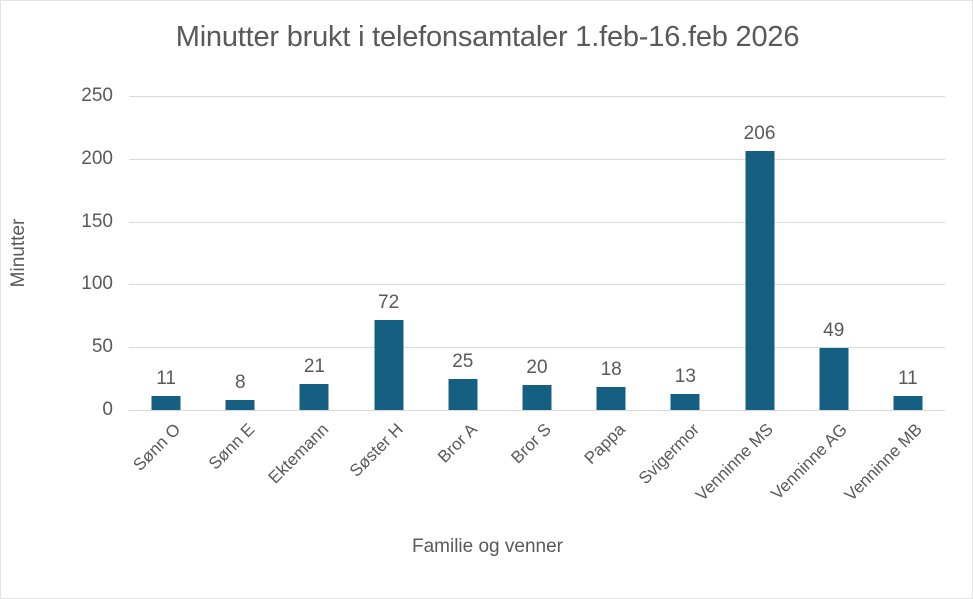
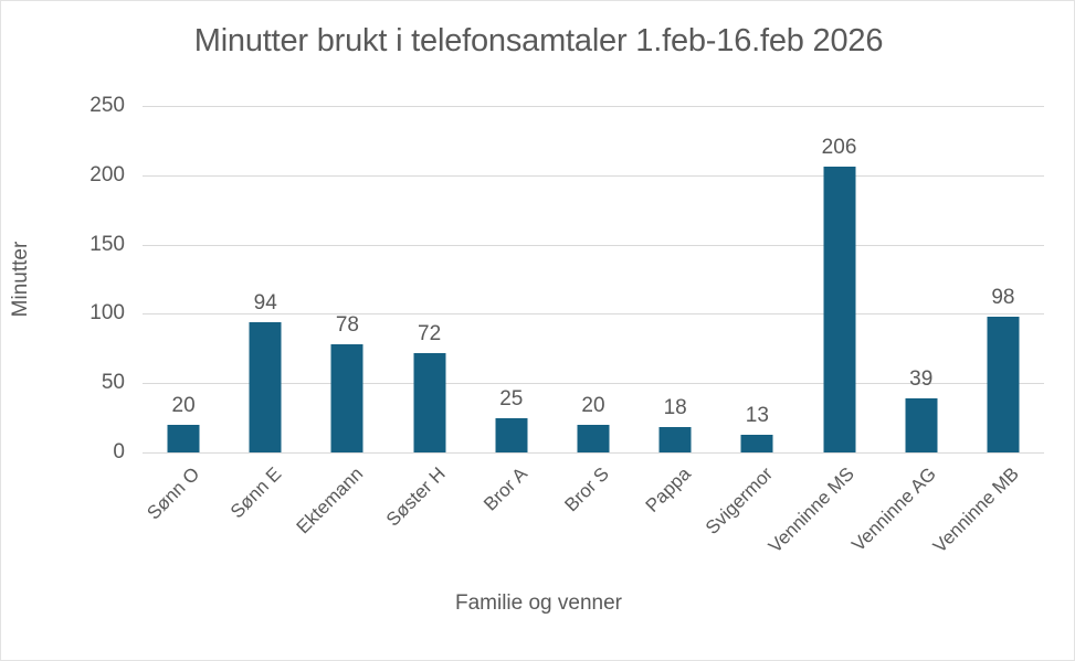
Sønn O: 11 -> 20
Sønn E: 8 -> 94
Ektemann: 21 -> 78
Venninne AG: 49 -> 39
Venninne MB: 11 -> 98
